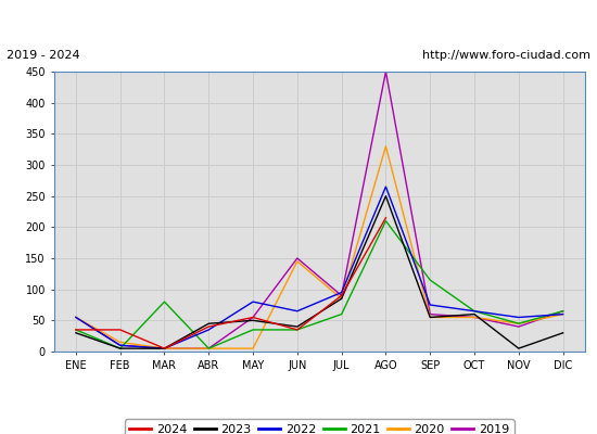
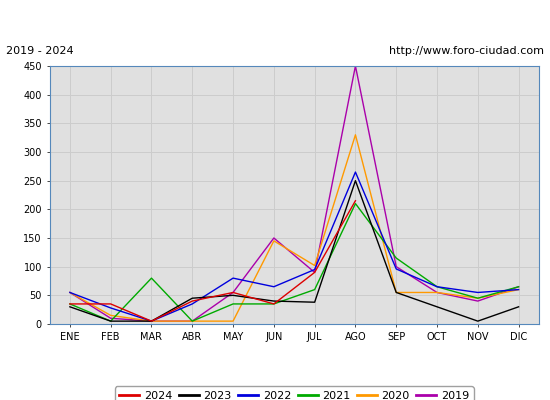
2022/FEB: 10 -> 28
2023/JUL: 85 -> 38
2020/JUL: 85 -> 102
2022/SEP: 75 -> 96
2019/SEP: 60 -> 100
2023/OCT: 60 -> 30
